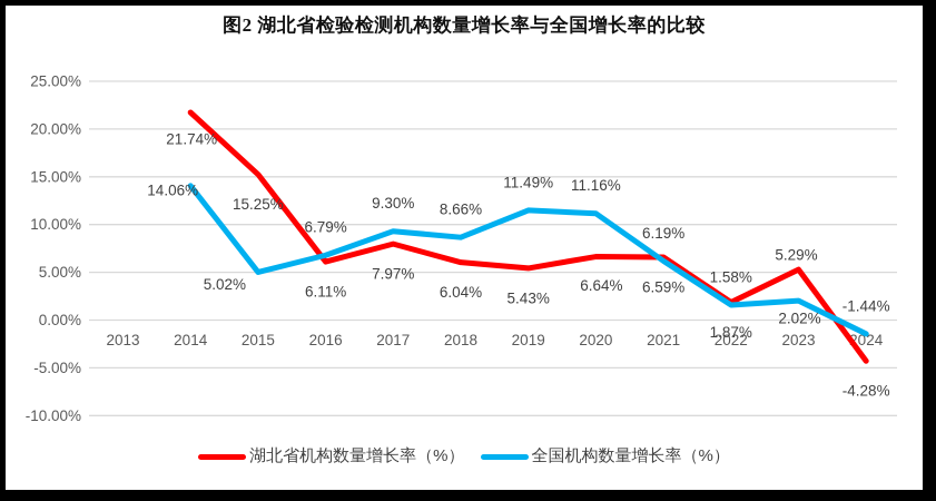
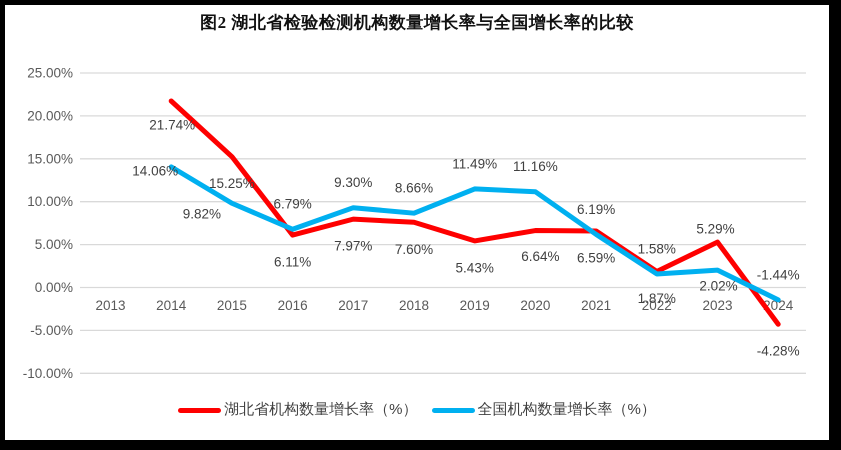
全国机构数量增长率（%）/2015: 5.02% -> 9.82%
湖北省机构数量增长率（%）/2018: 6.04% -> 7.60%
